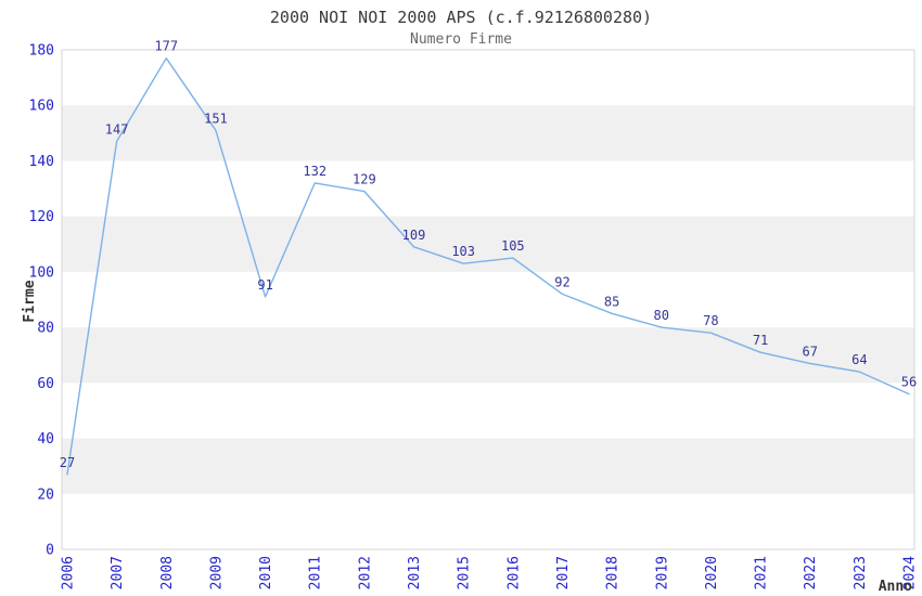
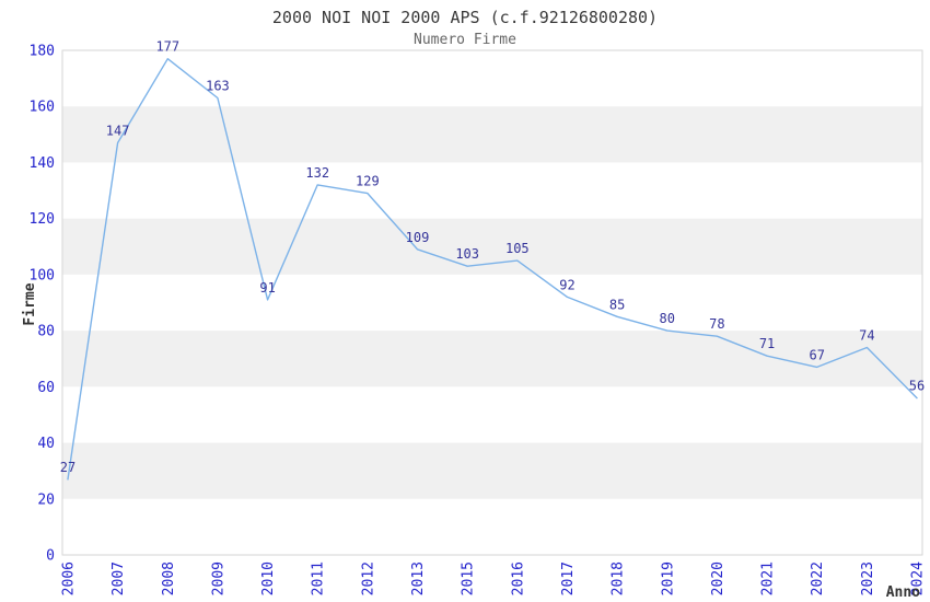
2009: 151 -> 163
2023: 64 -> 74
